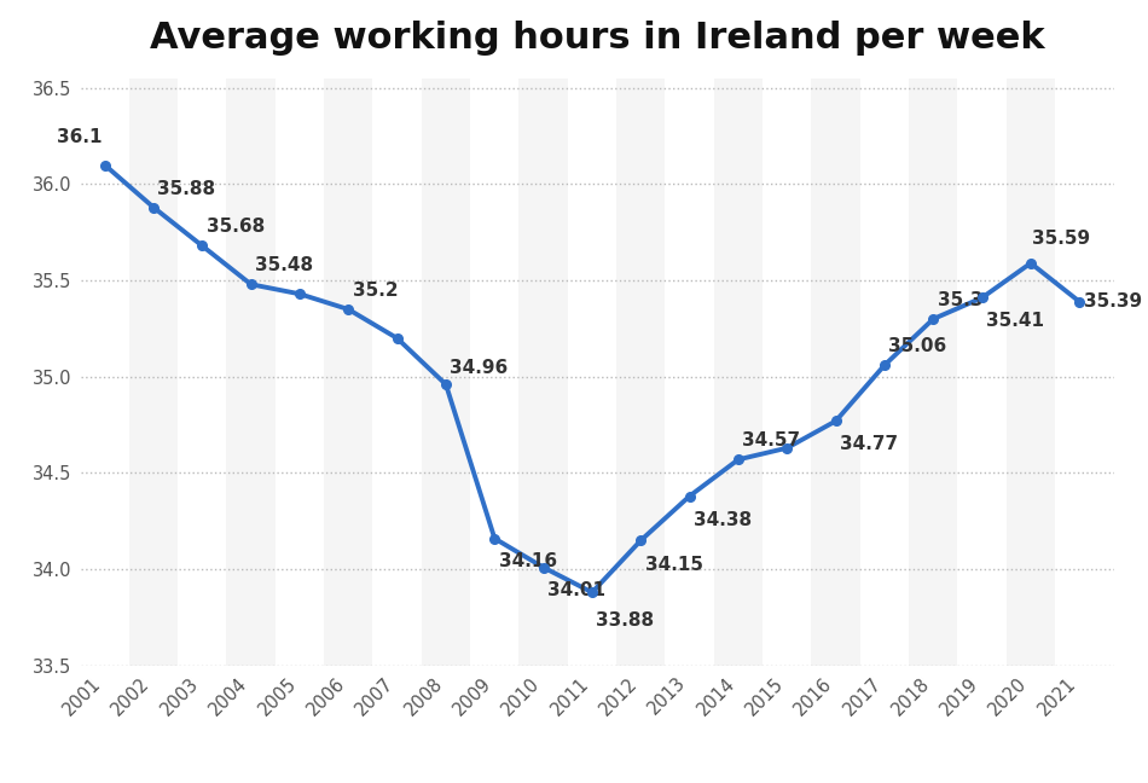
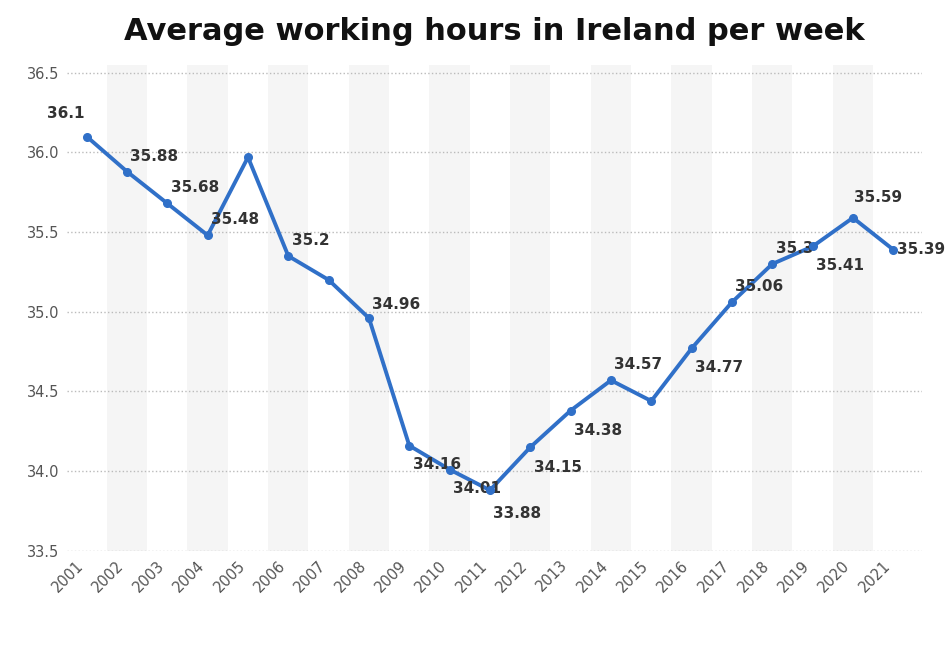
2005: 35.43 -> 35.97
2015: 34.63 -> 34.44
